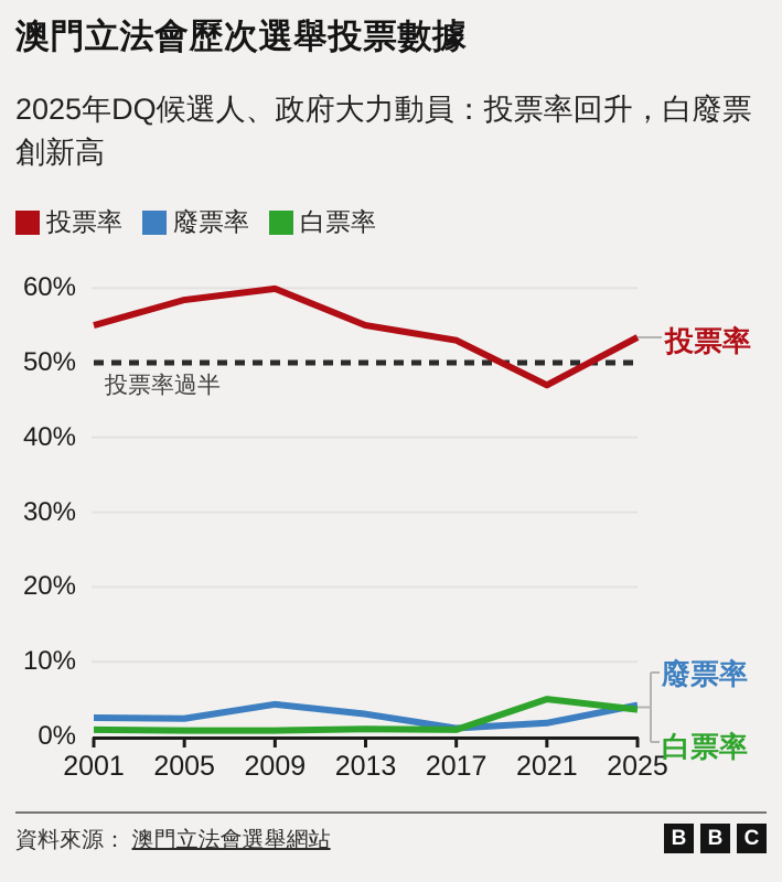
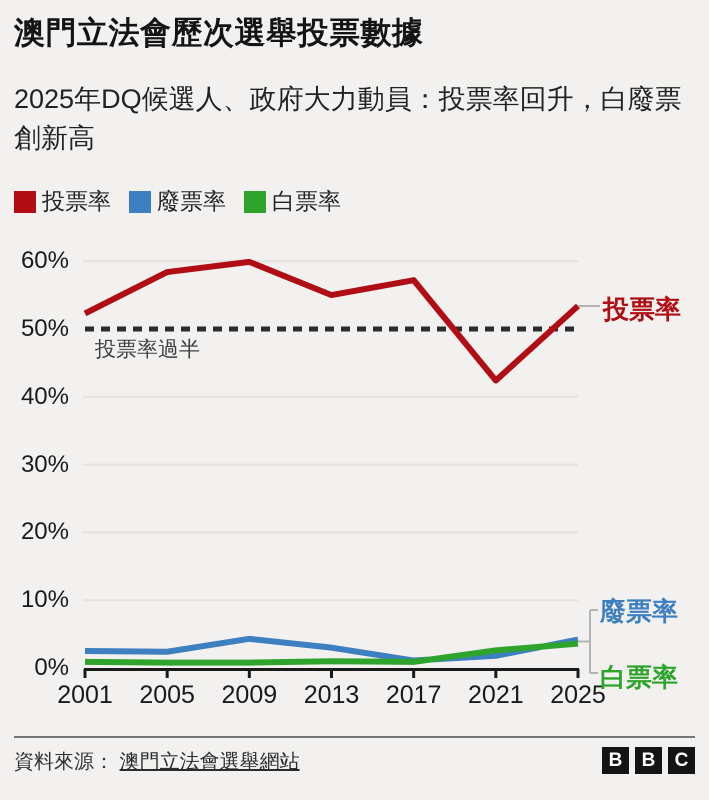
投票率/2001: 55% -> 52%
投票率/2017: 53% -> 57%
投票率/2021: 47% -> 42%
白票率/2021: 5% -> 3%
